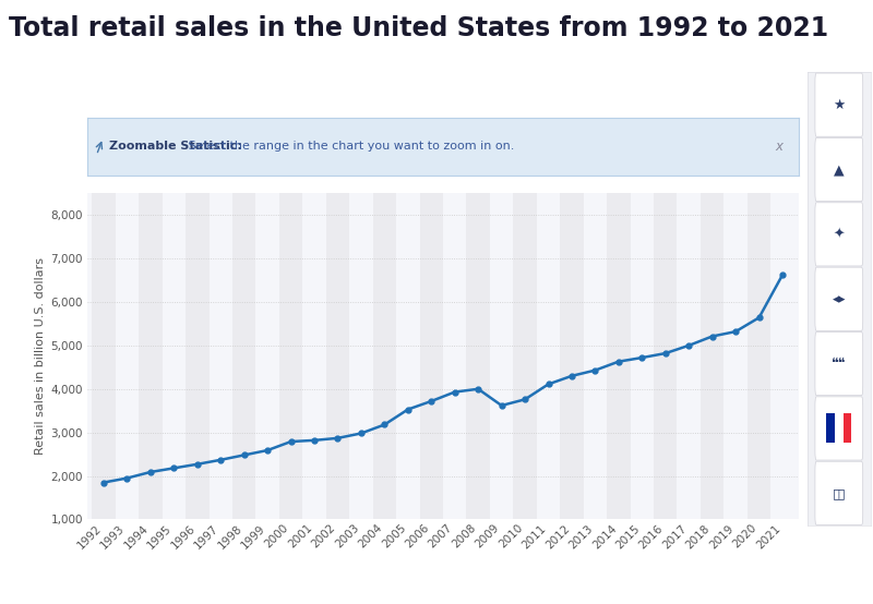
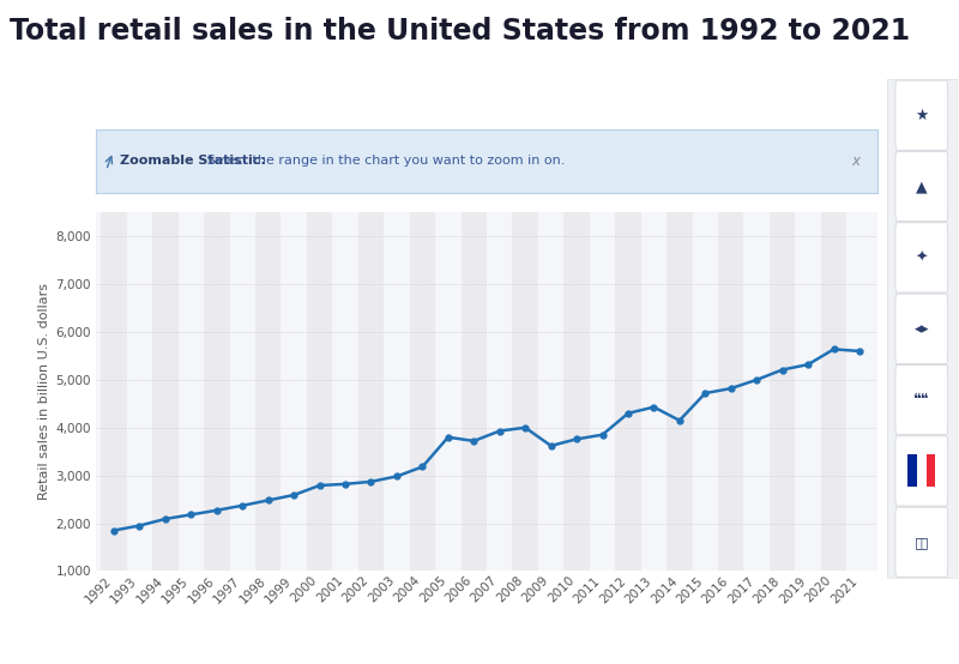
2005: 3,530 -> 3,800
2011: 4,110 -> 3,850
2014: 4,630 -> 4,150
2021: 6,620 -> 5,600
